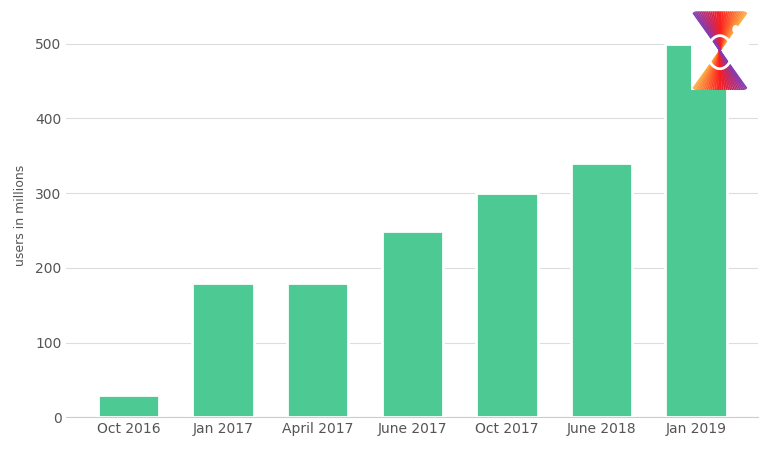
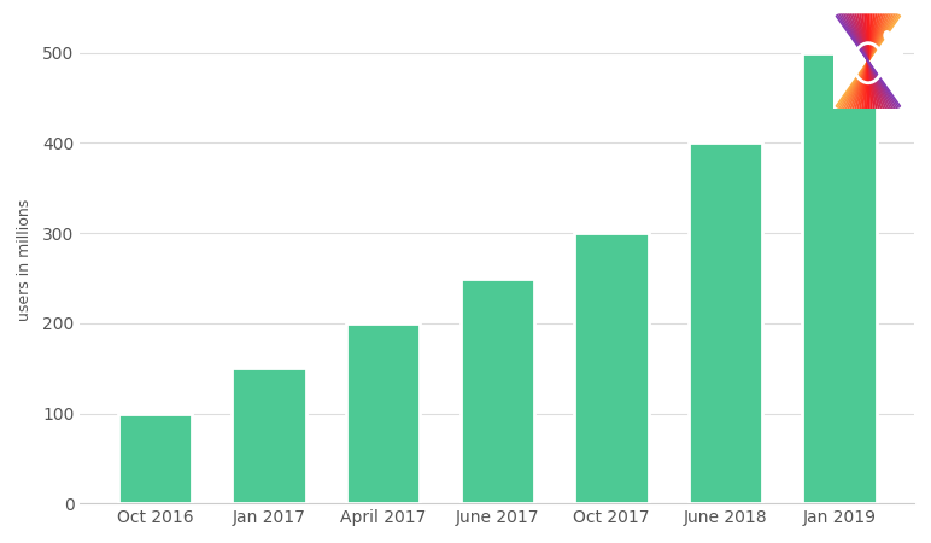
Oct 2016: 30 -> 100
Jan 2017: 180 -> 150
April 2017: 180 -> 200
June 2018: 340 -> 400
